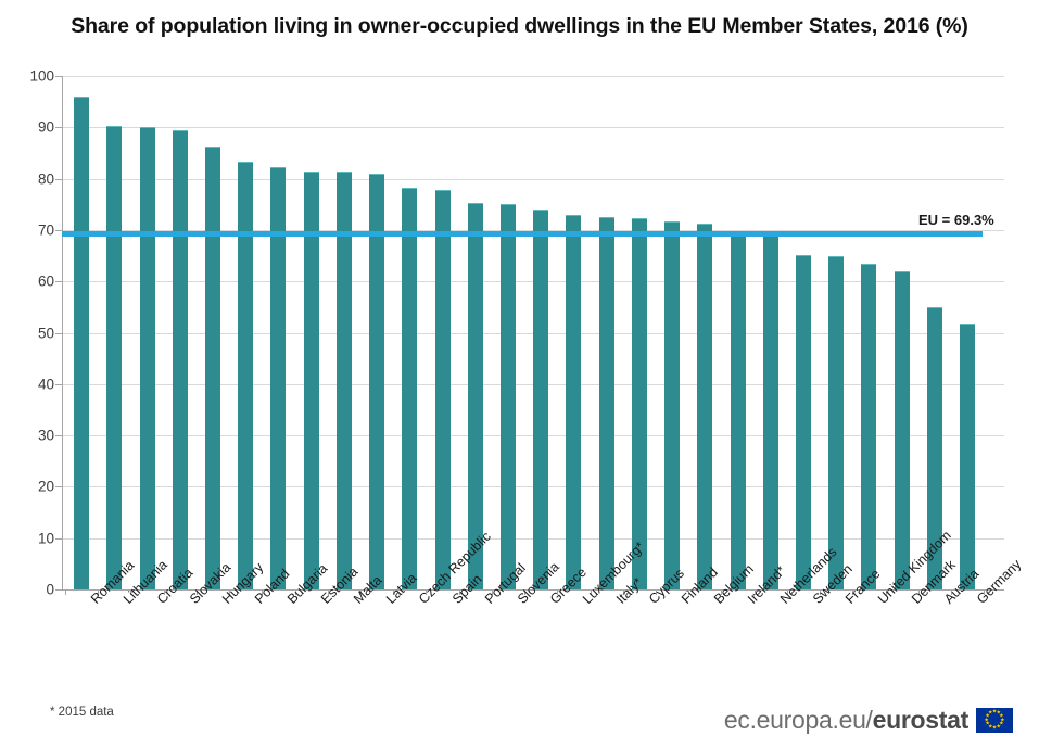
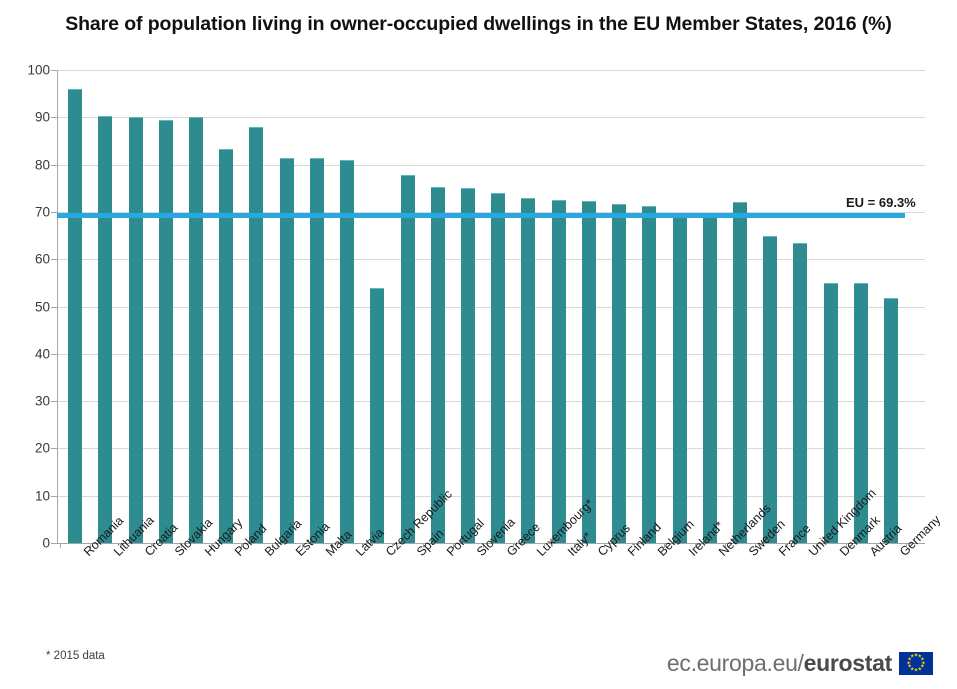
Hungary: 86 -> 90
Bulgaria: 82 -> 88
Czech Republic: 78 -> 54
Sweden: 65 -> 72
Denmark: 62 -> 55
